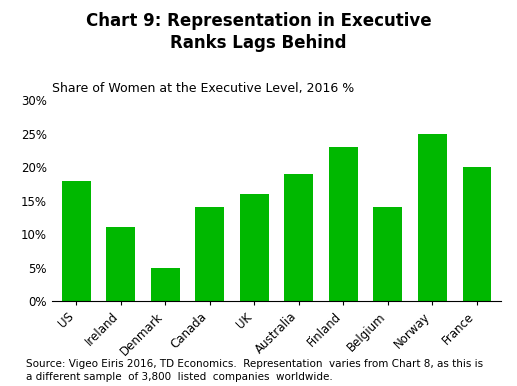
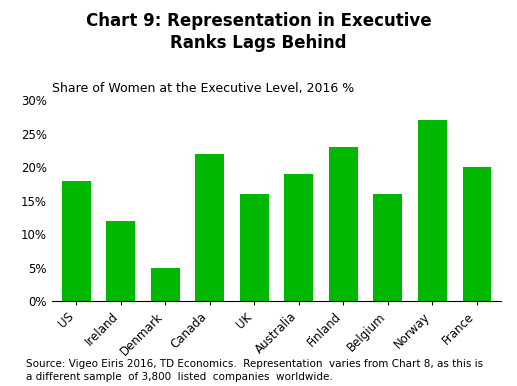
Ireland: 11% -> 12%
Canada: 14% -> 22%
Belgium: 14% -> 16%
Norway: 25% -> 27%
